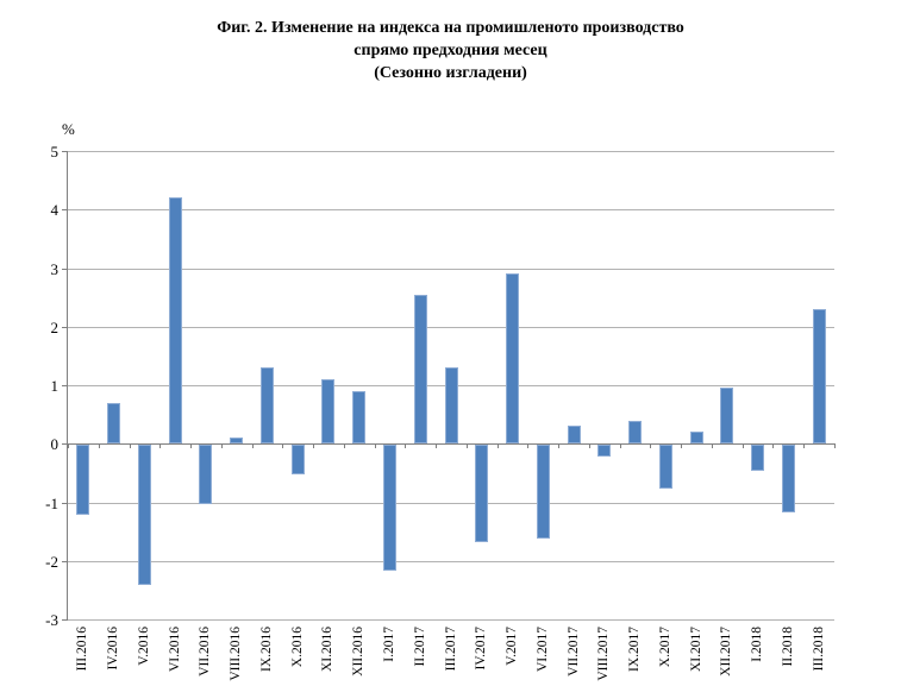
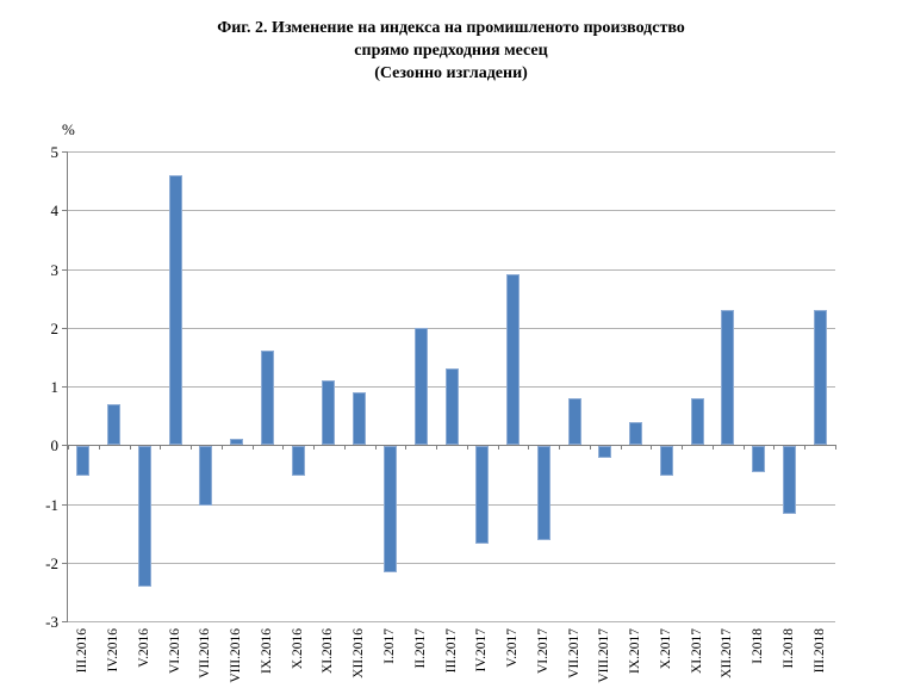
III.2016: -1.2 -> -0.5
VI.2016: 4.2 -> 4.6
IX.2016: 1.3 -> 1.6
II.2017: 2.5 -> 2.0
VII.2017: 0.3 -> 0.8
X.2017: -0.8 -> -0.5
XI.2017: 0.2 -> 0.8
XII.2017: 0.9 -> 2.3
